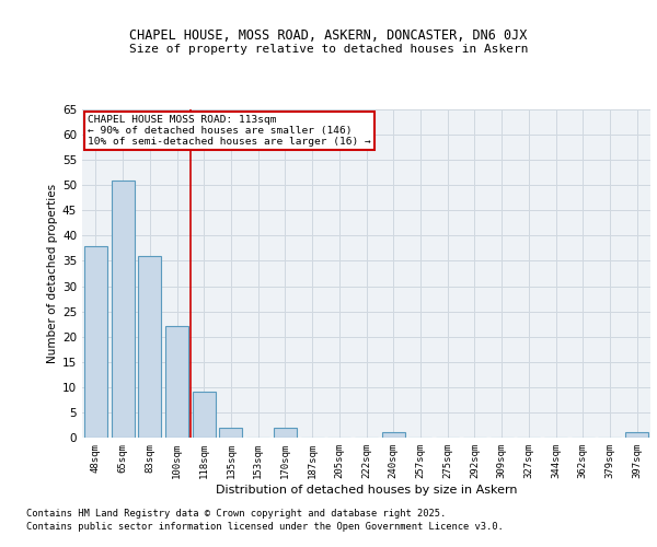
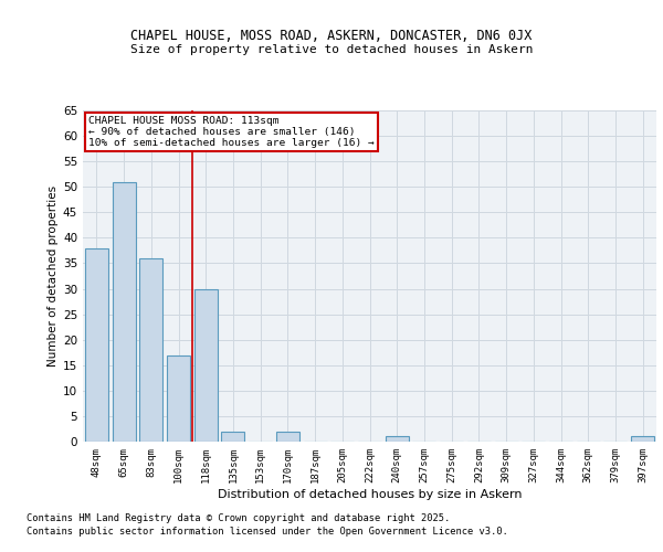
100sqm: 22 -> 17
118sqm: 9 -> 30
